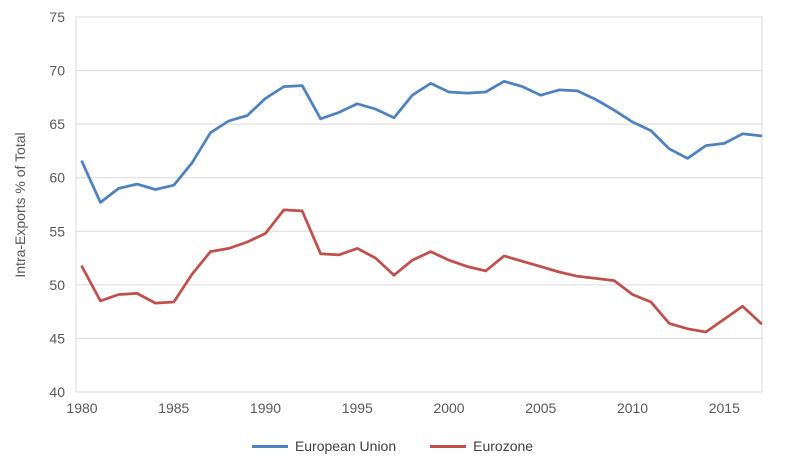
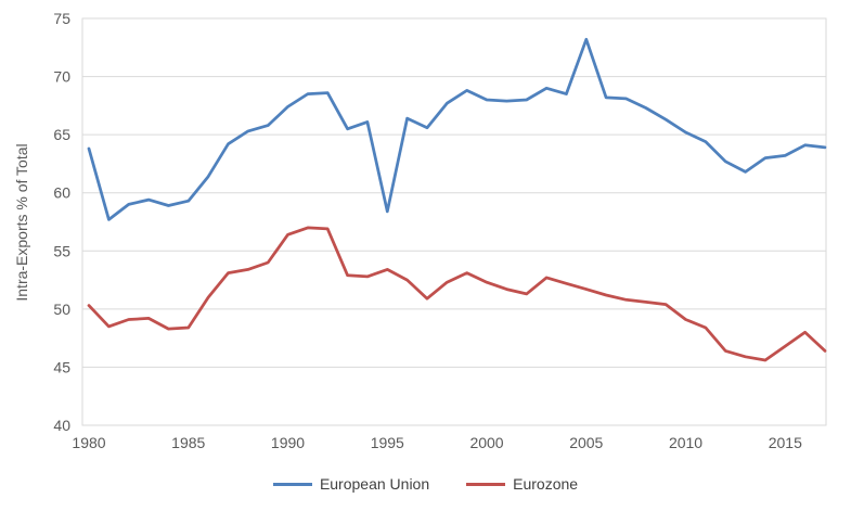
European Union/1980: 61.5 -> 63.8
Eurozone/1980: 51.7 -> 50.3
Eurozone/1990: 54.8 -> 56.4
European Union/1995: 66.9 -> 58.4
European Union/2005: 67.7 -> 73.2
